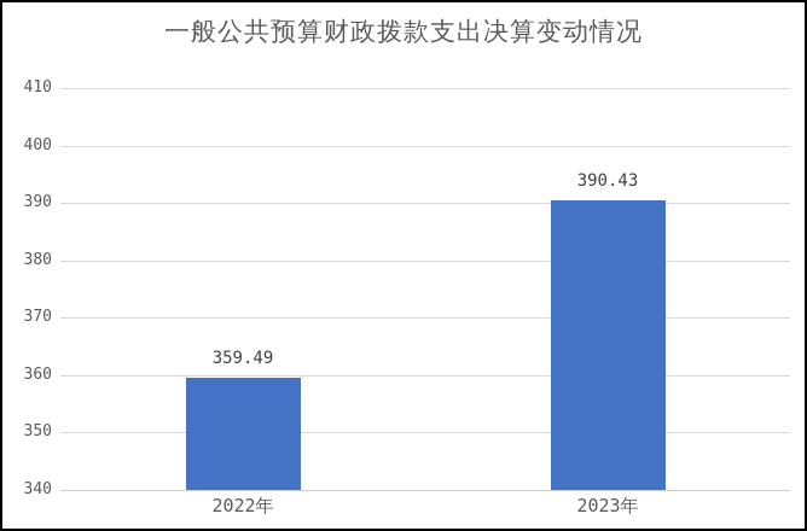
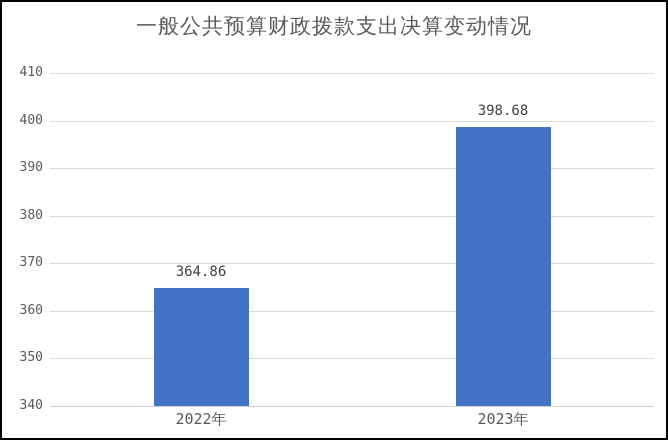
2022年: 359.49 -> 364.86
2023年: 390.43 -> 398.68
